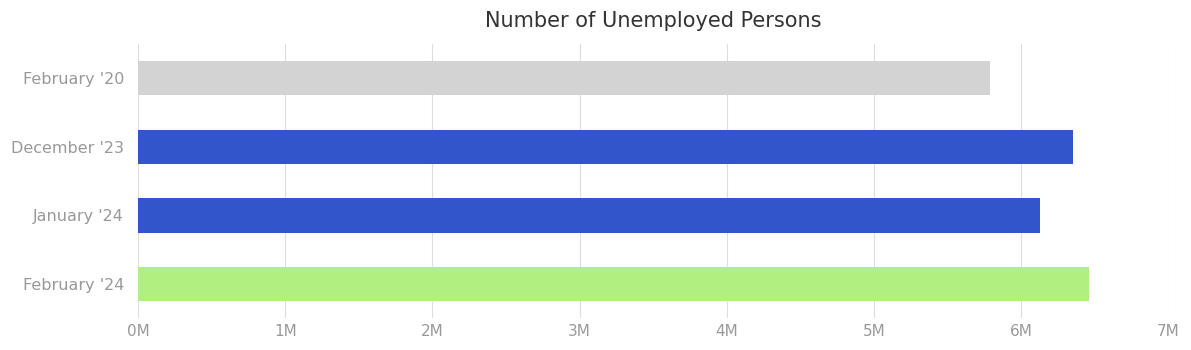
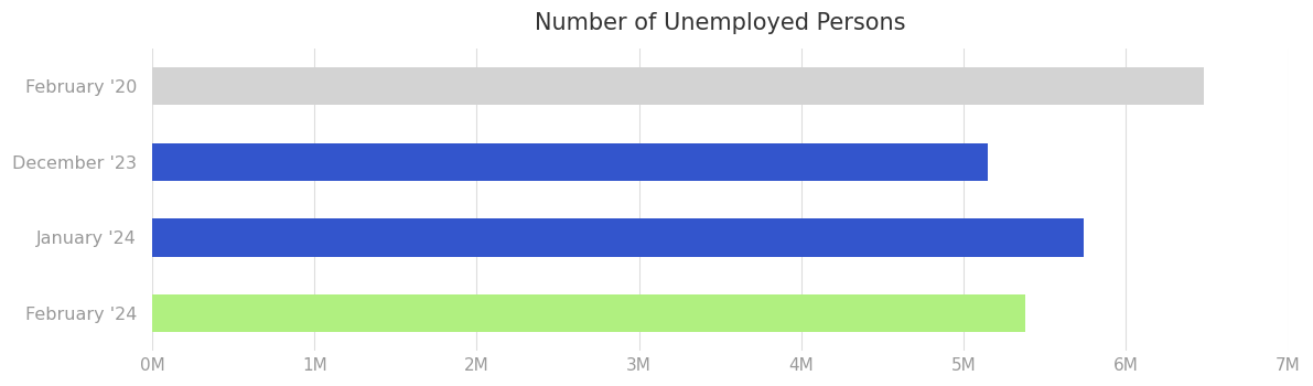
February '20: 5.79M -> 6.48M
December '23: 6.35M -> 5.15M
January '24: 6.12M -> 5.74M
February '24: 6.46M -> 5.38M
